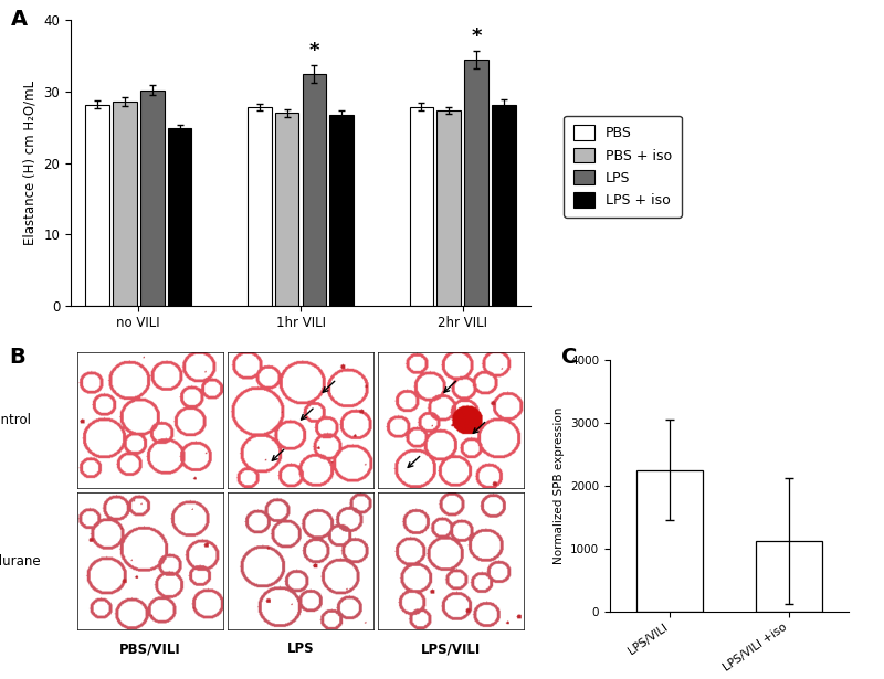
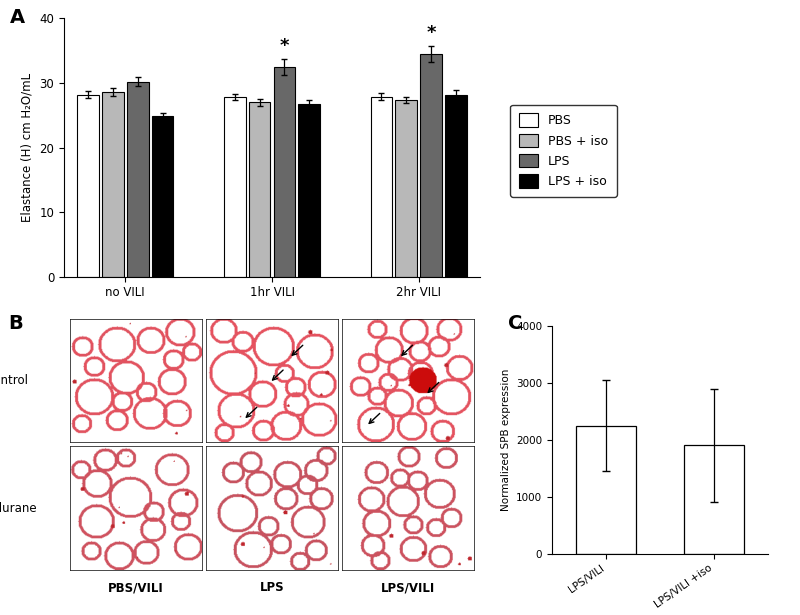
LPS/VILI +iso: 1120 -> 1900
